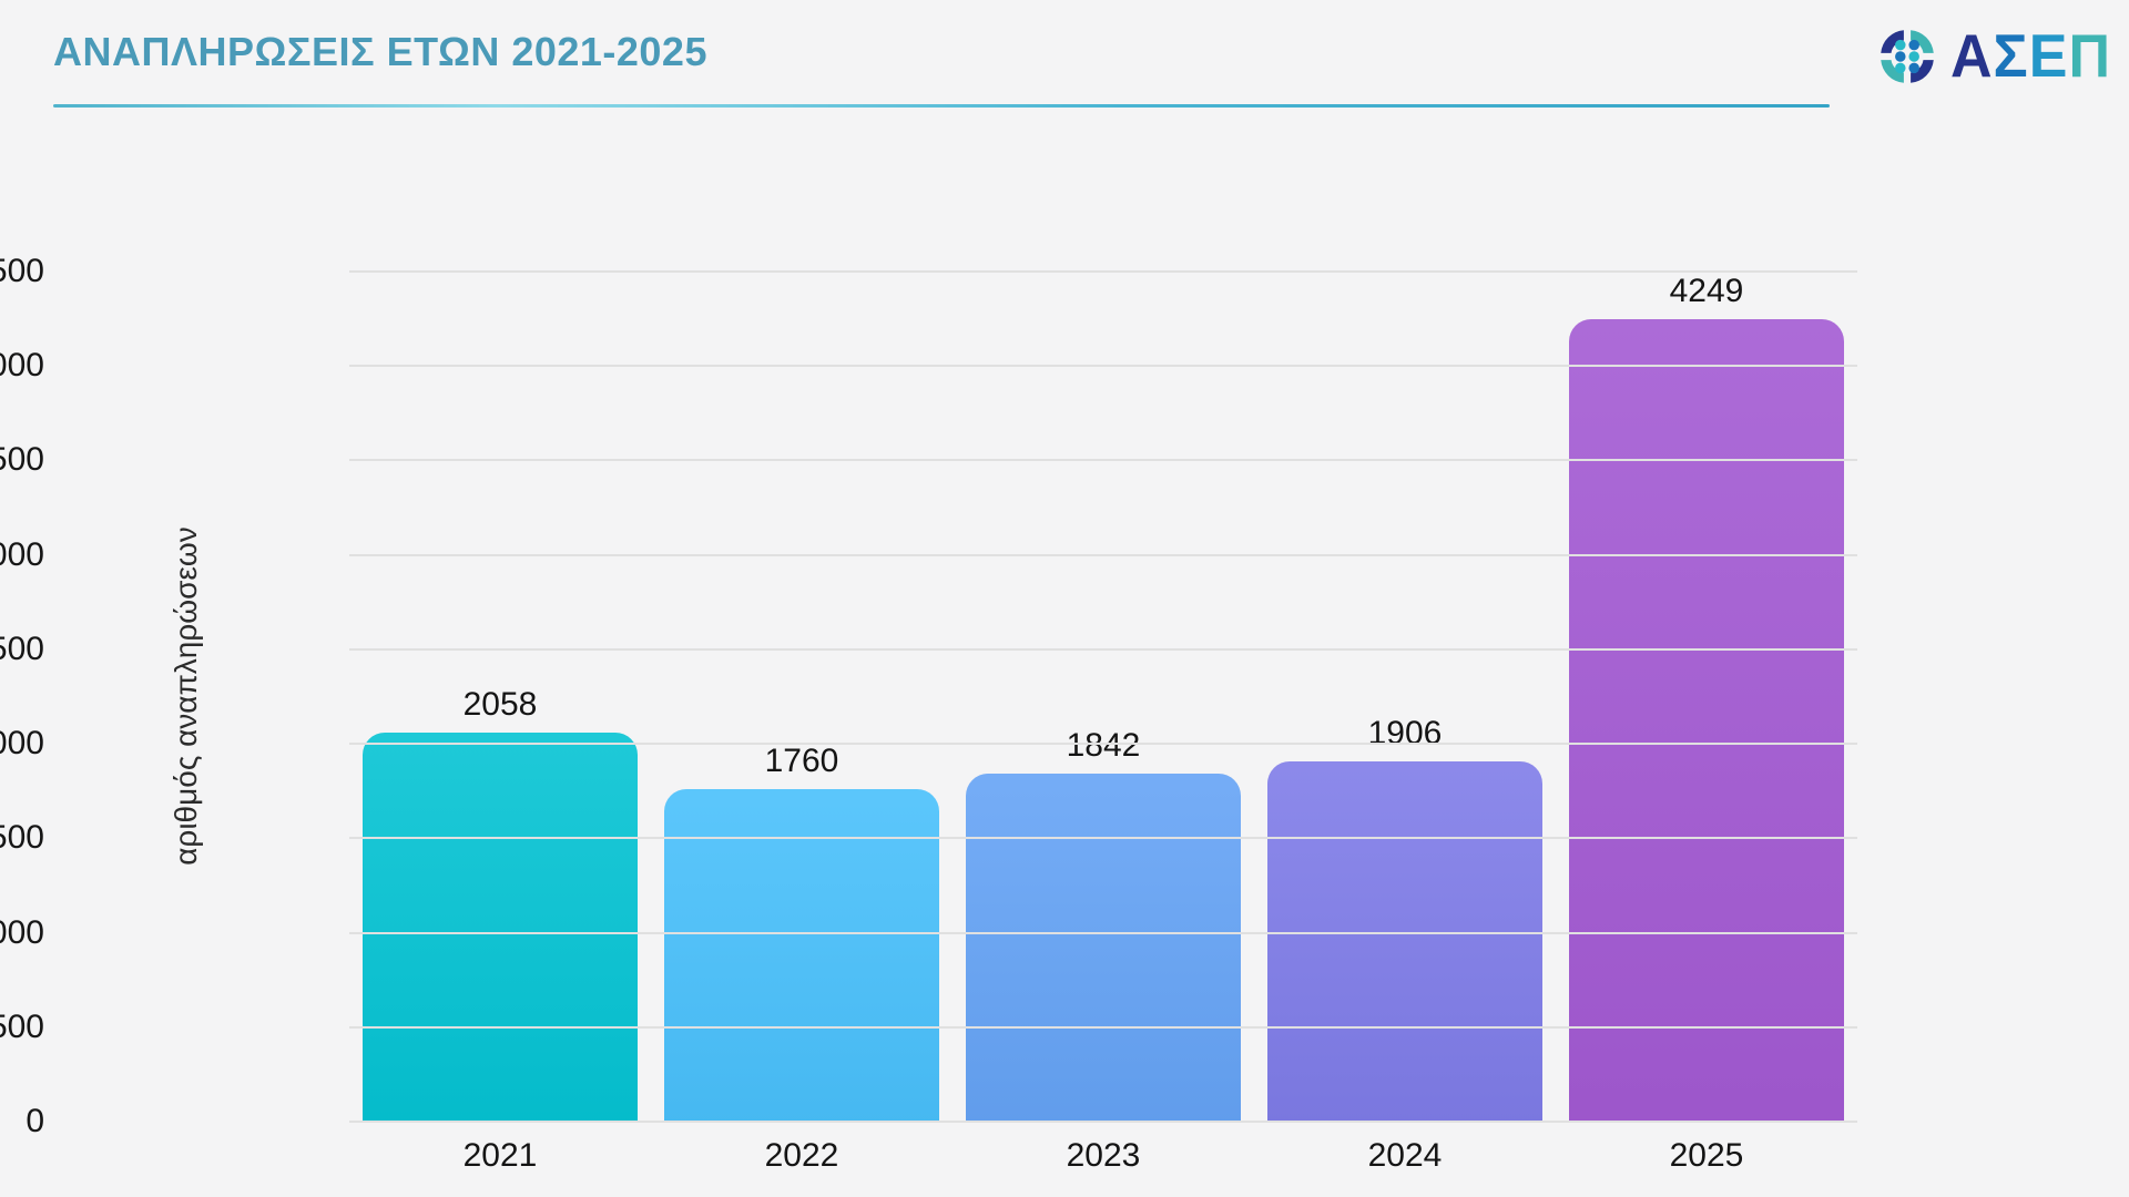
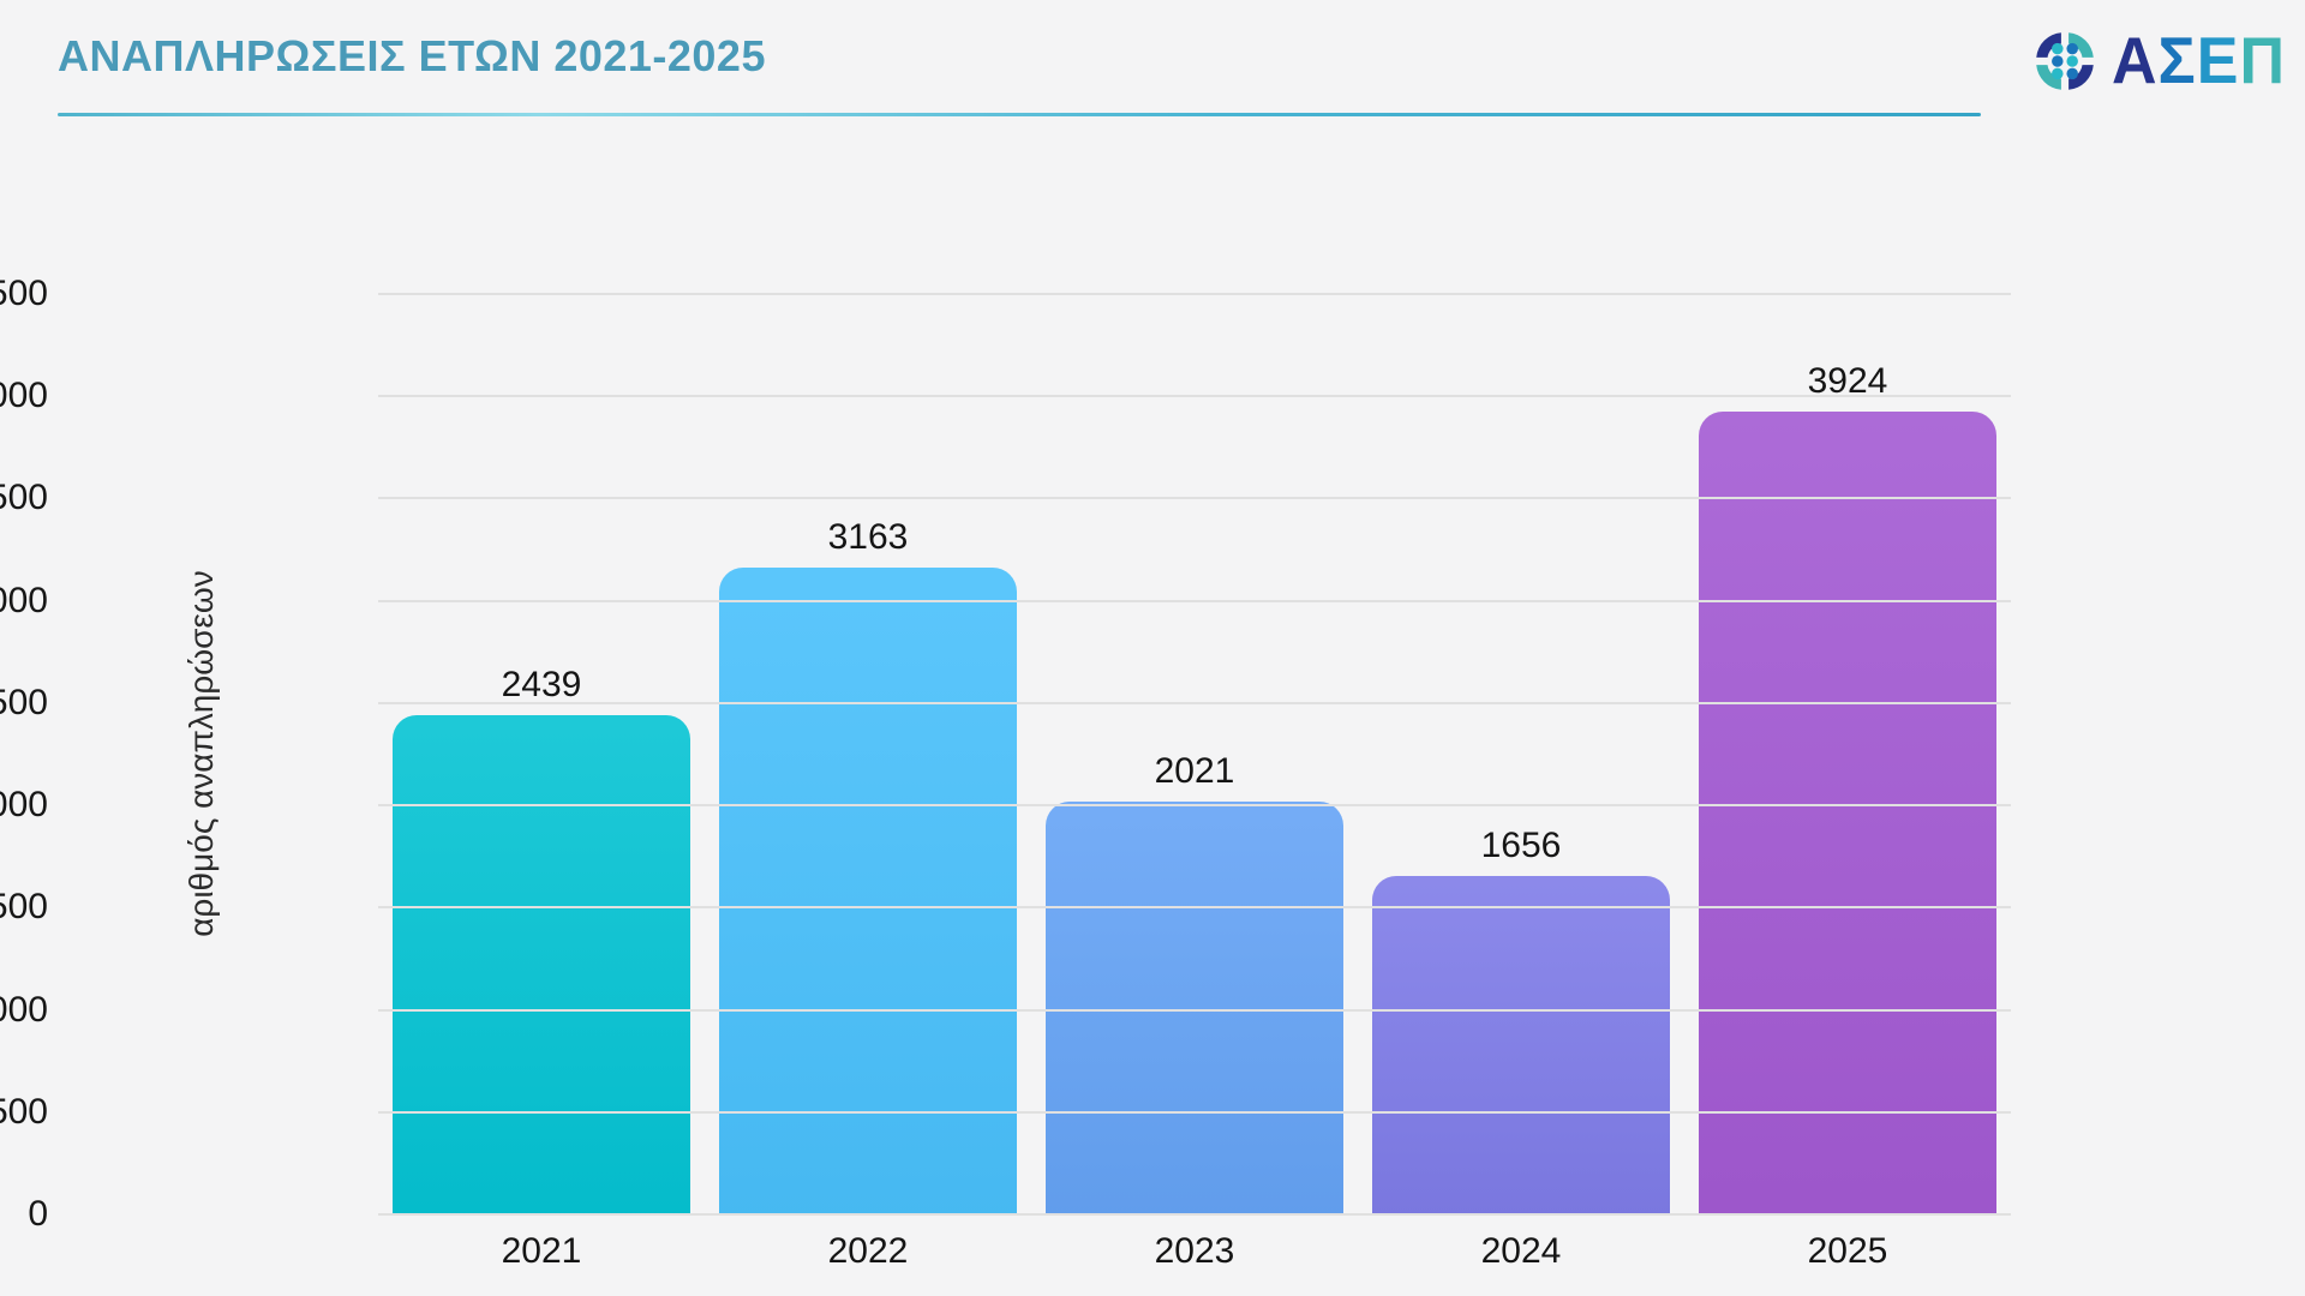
2021: 2058 -> 2439
2022: 1760 -> 3163
2023: 1842 -> 2021
2024: 1906 -> 1656
2025: 4249 -> 3924
